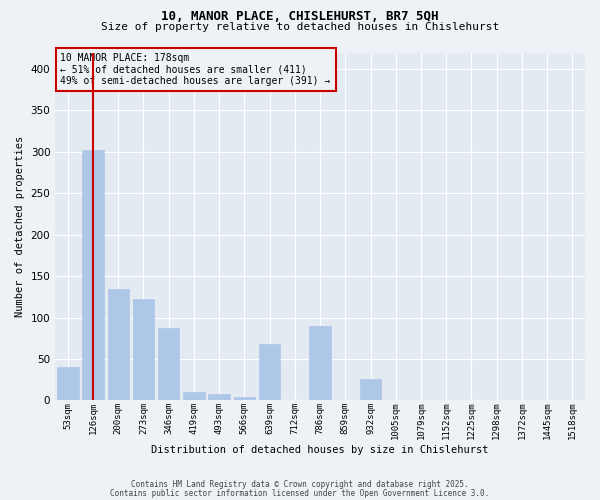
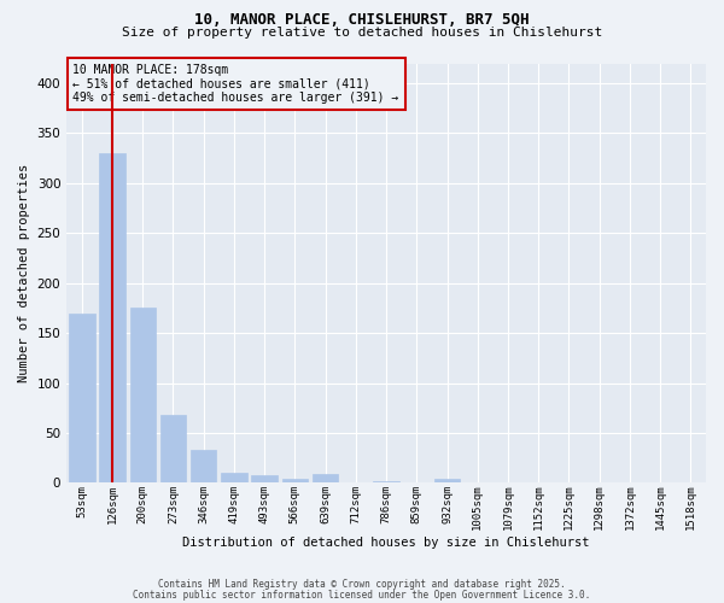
53sqm: 40 -> 170
126sqm: 302 -> 330
200sqm: 134 -> 175
273sqm: 122 -> 68
346sqm: 88 -> 33
639sqm: 68 -> 9
786sqm: 90 -> 2
932sqm: 26 -> 4
